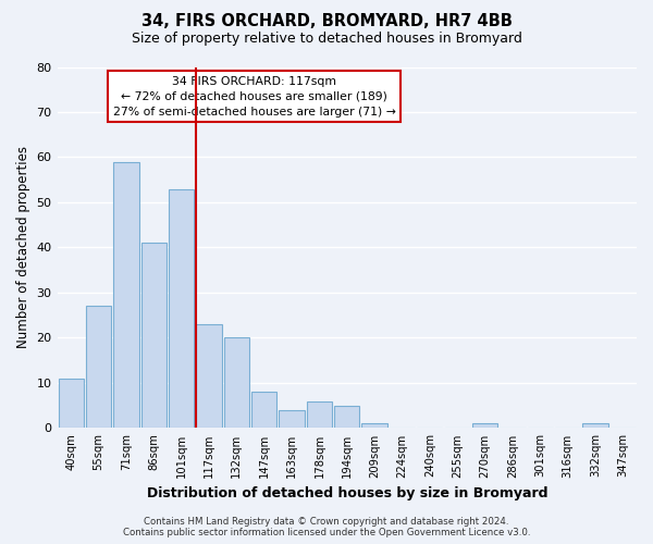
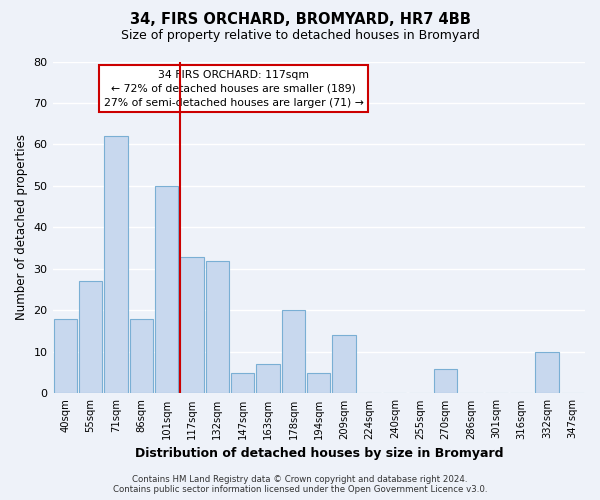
40sqm: 11 -> 18
71sqm: 59 -> 62
86sqm: 41 -> 18
101sqm: 53 -> 50
117sqm: 23 -> 33
132sqm: 20 -> 32
147sqm: 8 -> 5
163sqm: 4 -> 7
178sqm: 6 -> 20
209sqm: 1 -> 14
270sqm: 1 -> 6
332sqm: 1 -> 10
